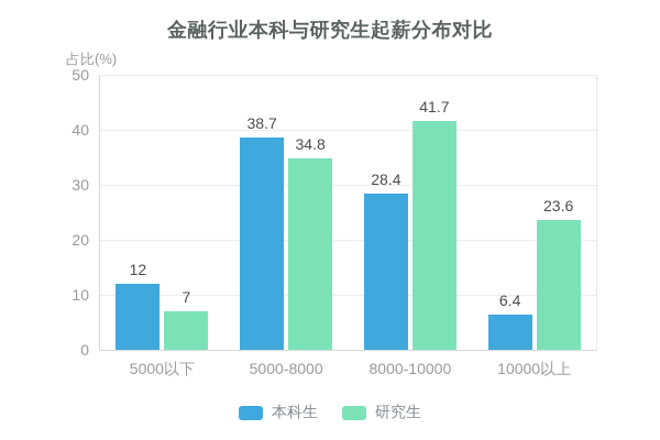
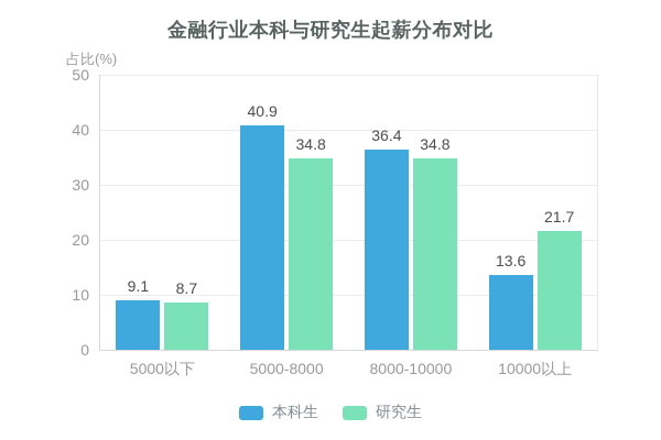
本科生/5000以下: 12 -> 9.1
研究生/5000以下: 7 -> 8.7
本科生/5000-8000: 38.7 -> 40.9
本科生/8000-10000: 28.4 -> 36.4
研究生/8000-10000: 41.7 -> 34.8
本科生/10000以上: 6.4 -> 13.6
研究生/10000以上: 23.6 -> 21.7
